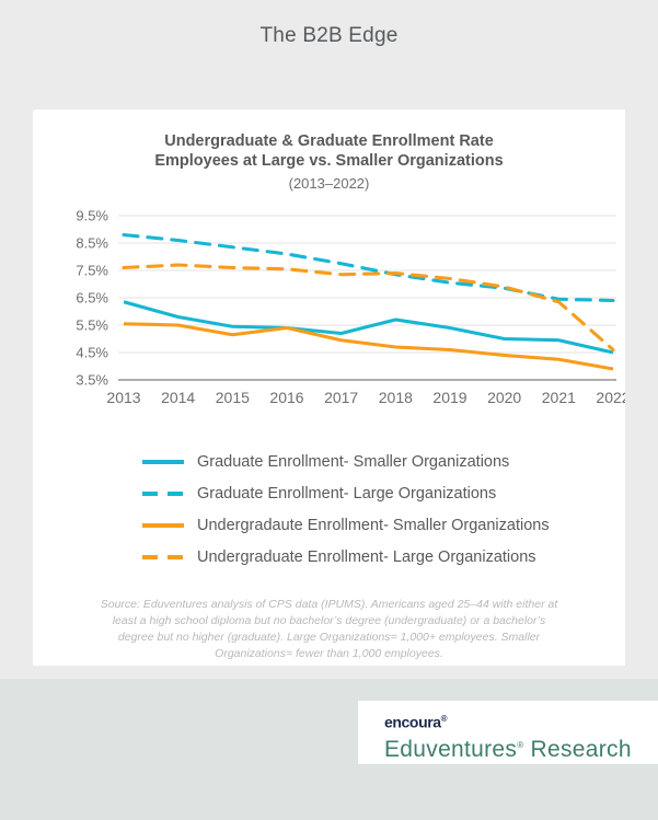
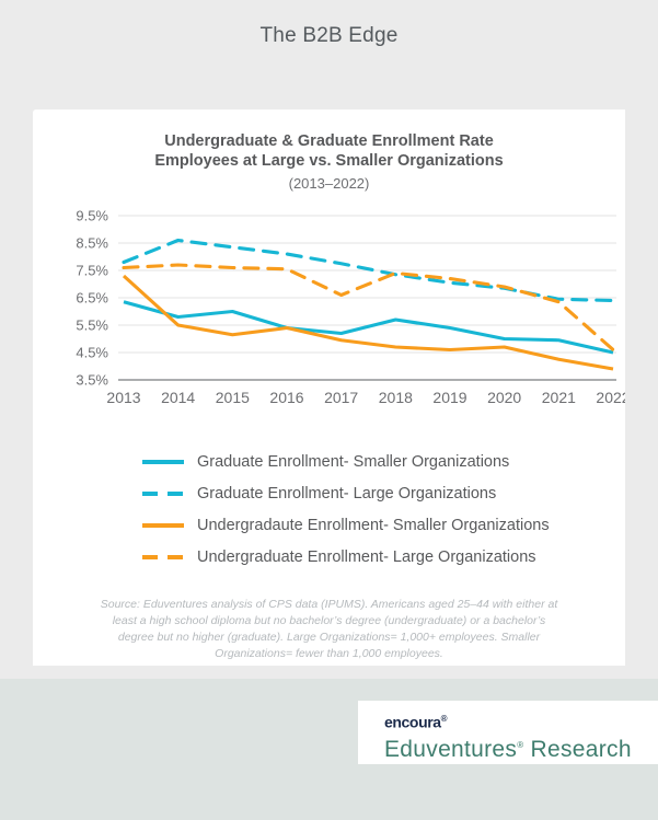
Graduate Enrollment- Large Organizations/2013: 8.8% -> 7.8%
Undergradaute Enrollment- Smaller Organizations/2013: 5.5% -> 7.3%
Graduate Enrollment- Smaller Organizations/2015: 5.5% -> 6.0%
Undergraduate Enrollment- Large Organizations/2017: 7.3% -> 6.6%
Undergradaute Enrollment- Smaller Organizations/2020: 4.4% -> 4.7%
